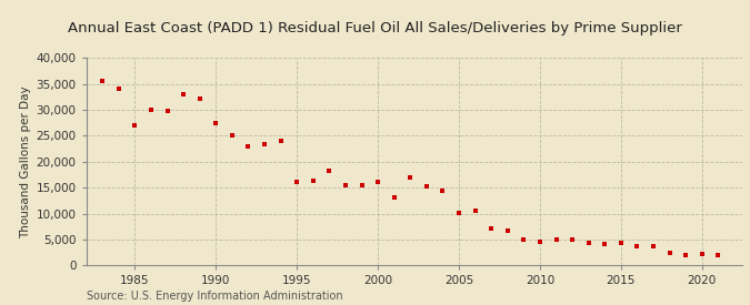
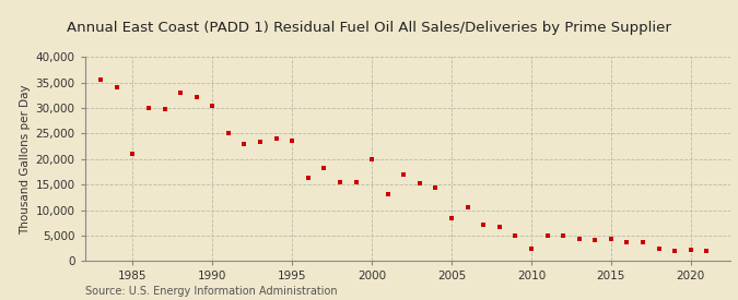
1985: 27,100 -> 21,000
1990: 27,500 -> 30,500
1995: 16,100 -> 23,500
2000: 16,100 -> 20,000
2005: 10,100 -> 8,500
2010: 4,600 -> 2,500
